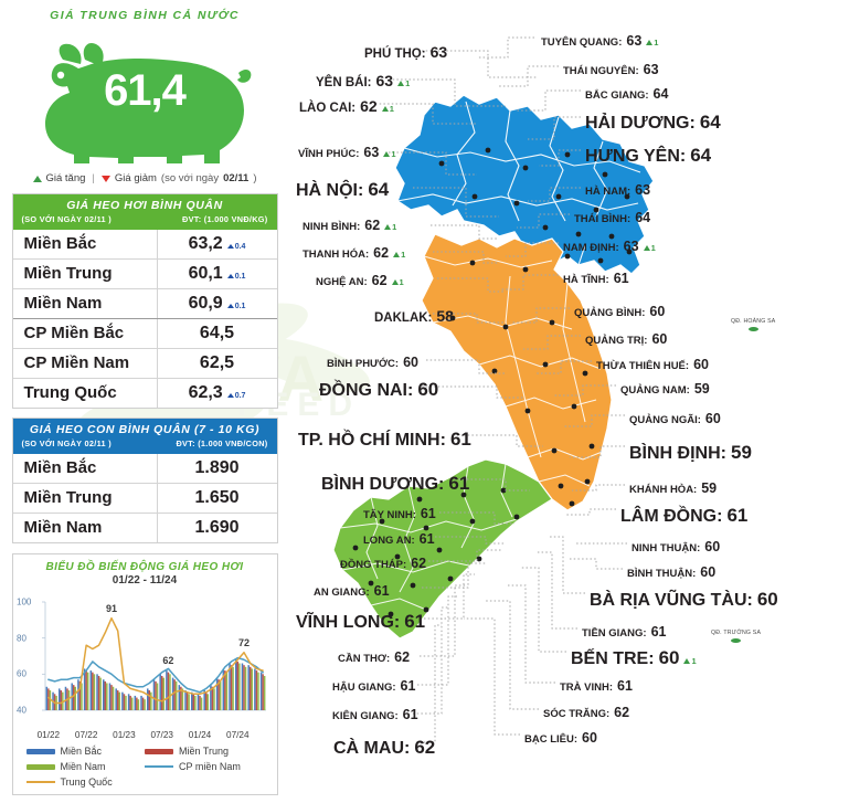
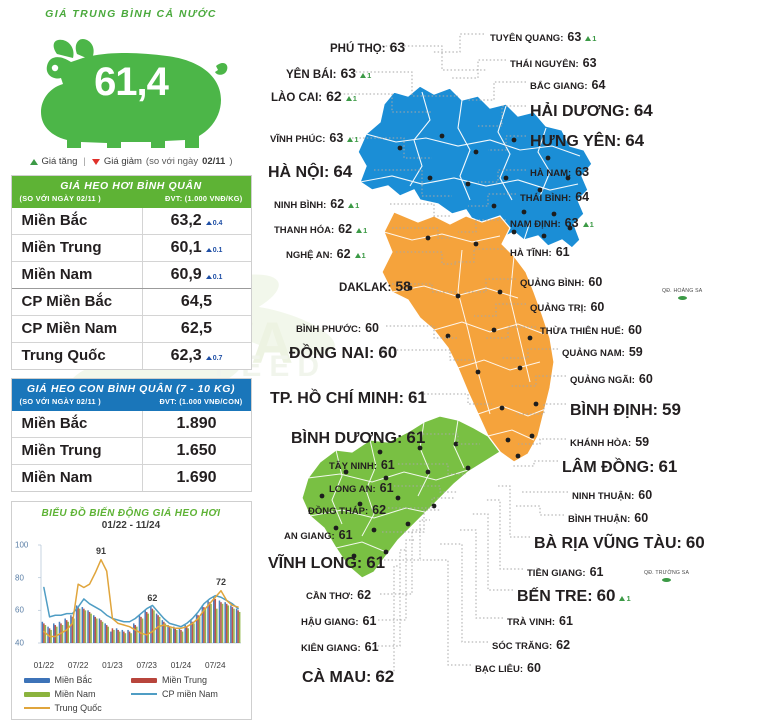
CP miền Nam/01/22: 57 -> 74
Miền Bắc/01/23: 50 -> 47
Miền Nam/07/24: 66 -> 61
